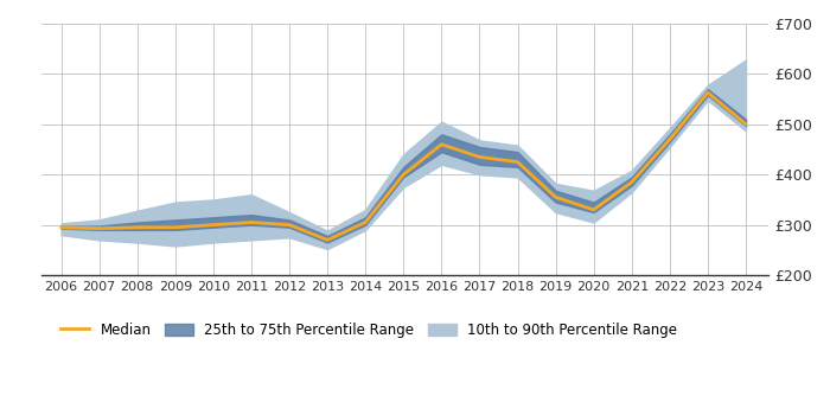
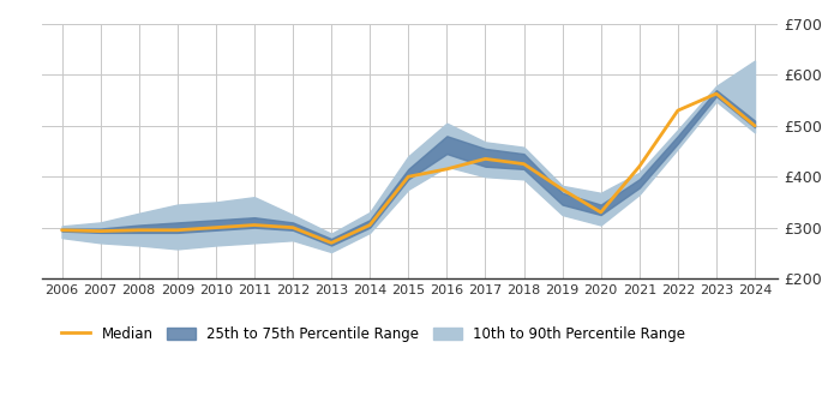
Median/2016: £460 -> £415
Median/2019: £355 -> £375
Median/2021: £385 -> £420
Median/2022: £470 -> £530
